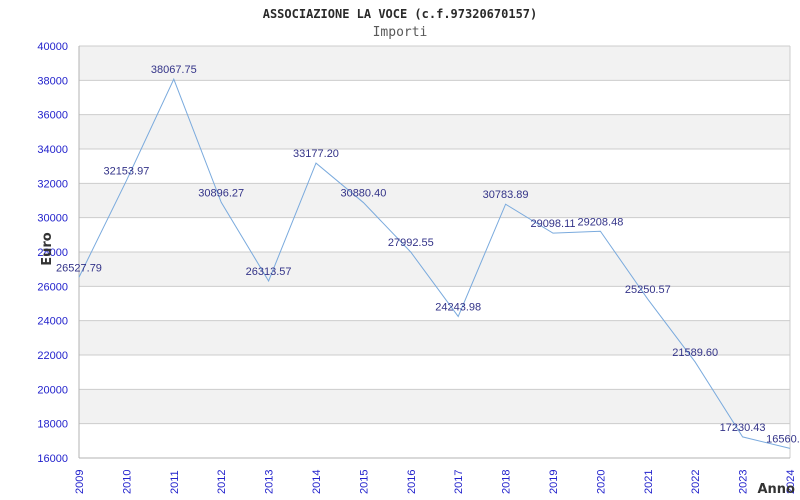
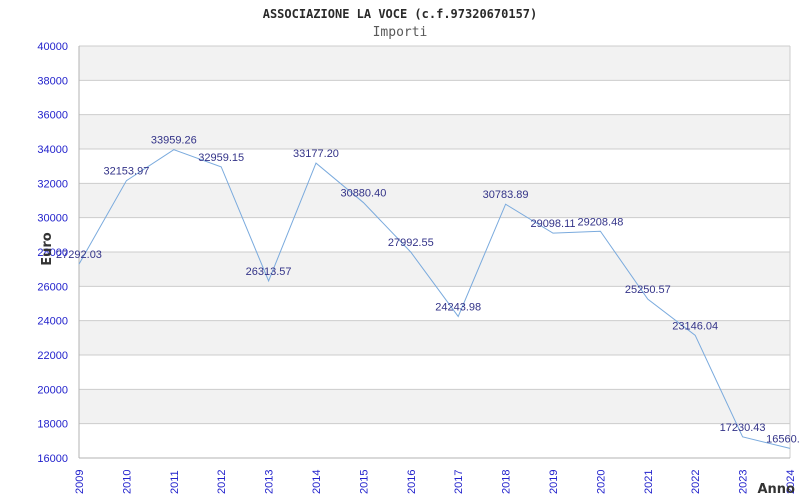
2009: 26527.79 -> 27292.03
2011: 38067.75 -> 33959.26
2012: 30896.27 -> 32959.15
2022: 21589.60 -> 23146.04
